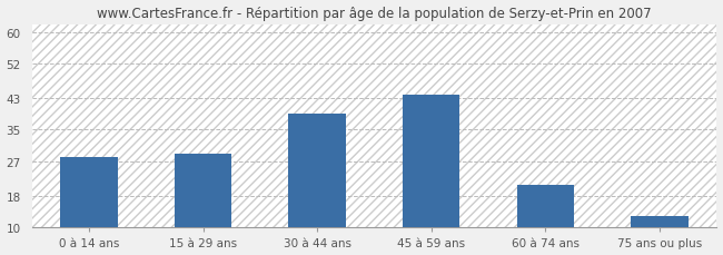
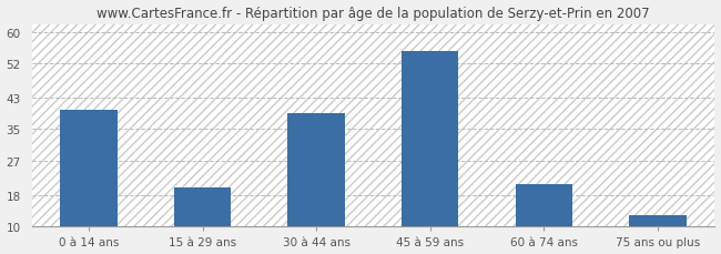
0 à 14 ans: 28 -> 40
15 à 29 ans: 29 -> 20
45 à 59 ans: 44 -> 55
